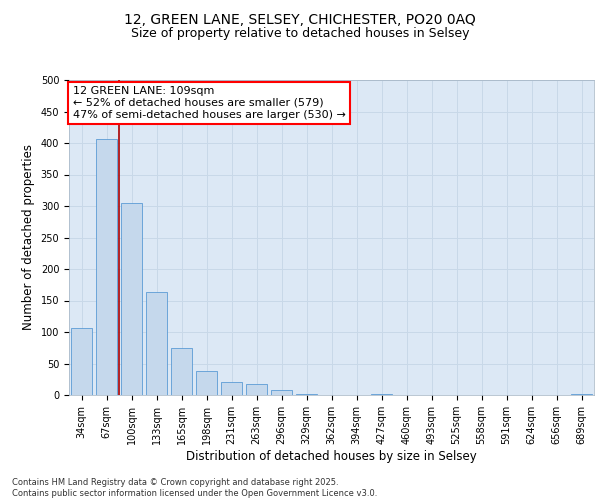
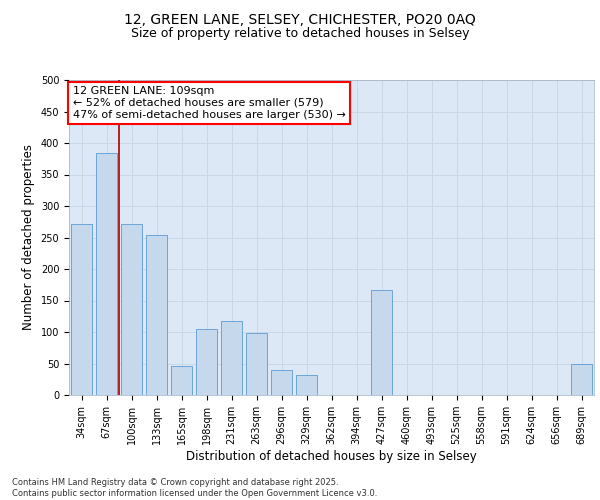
34sqm: 107 -> 272
67sqm: 407 -> 384
100sqm: 305 -> 272
133sqm: 163 -> 254
165sqm: 75 -> 46
198sqm: 38 -> 104
231sqm: 20 -> 118
263sqm: 18 -> 98
296sqm: 8 -> 40
329sqm: 1 -> 32
427sqm: 1 -> 166
689sqm: 1 -> 50
